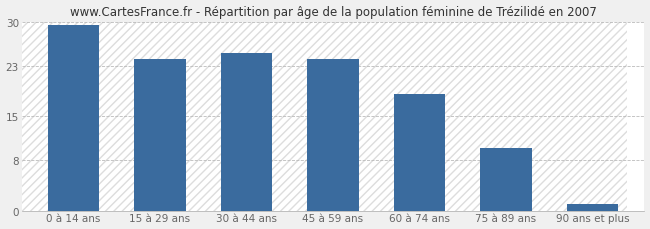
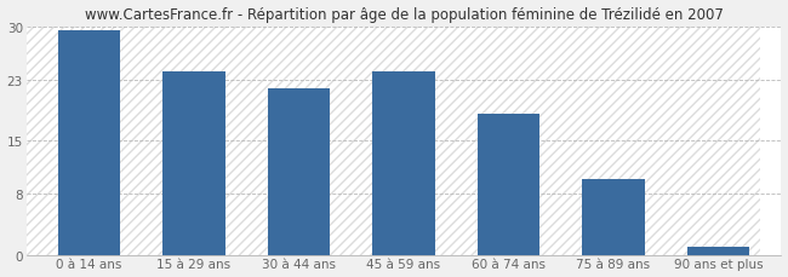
30 à 44 ans: 25.0 -> 21.8
